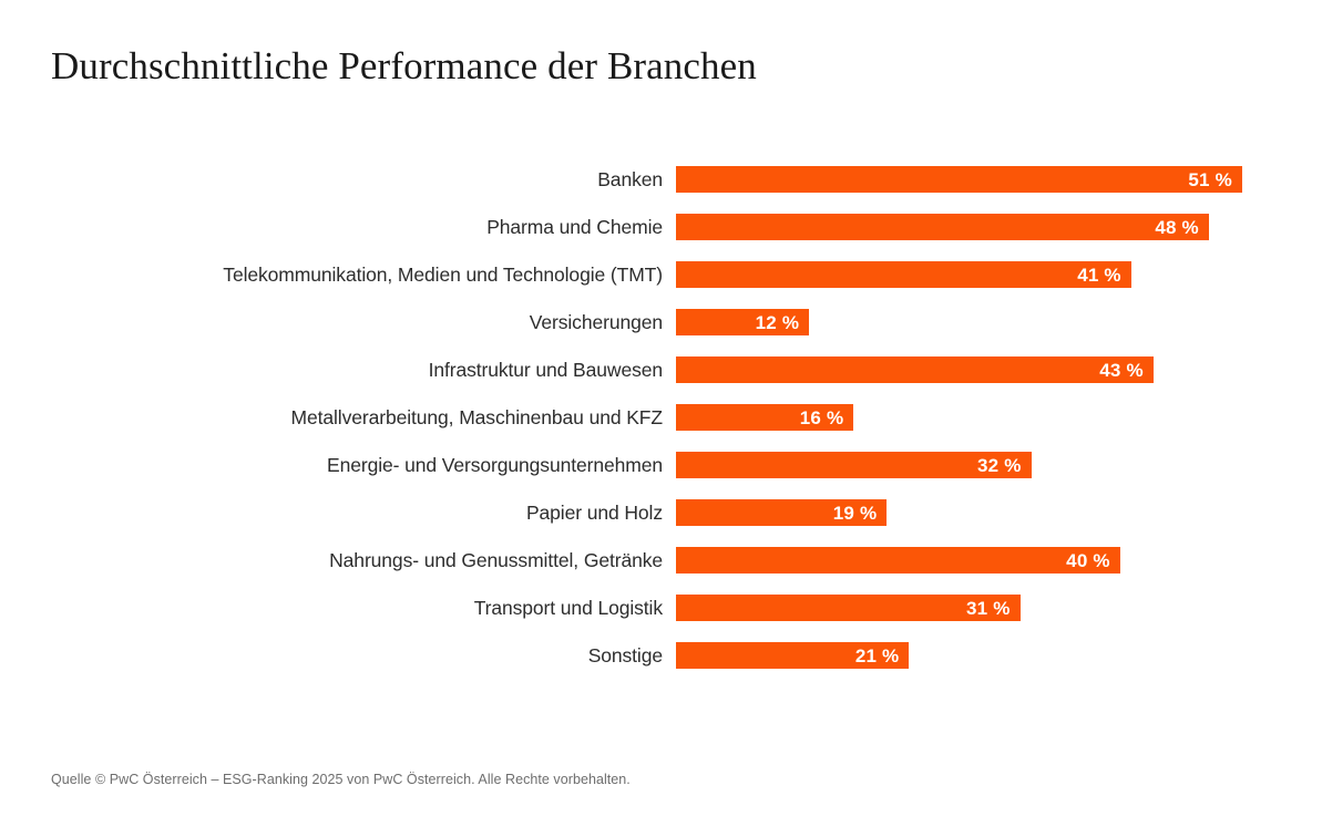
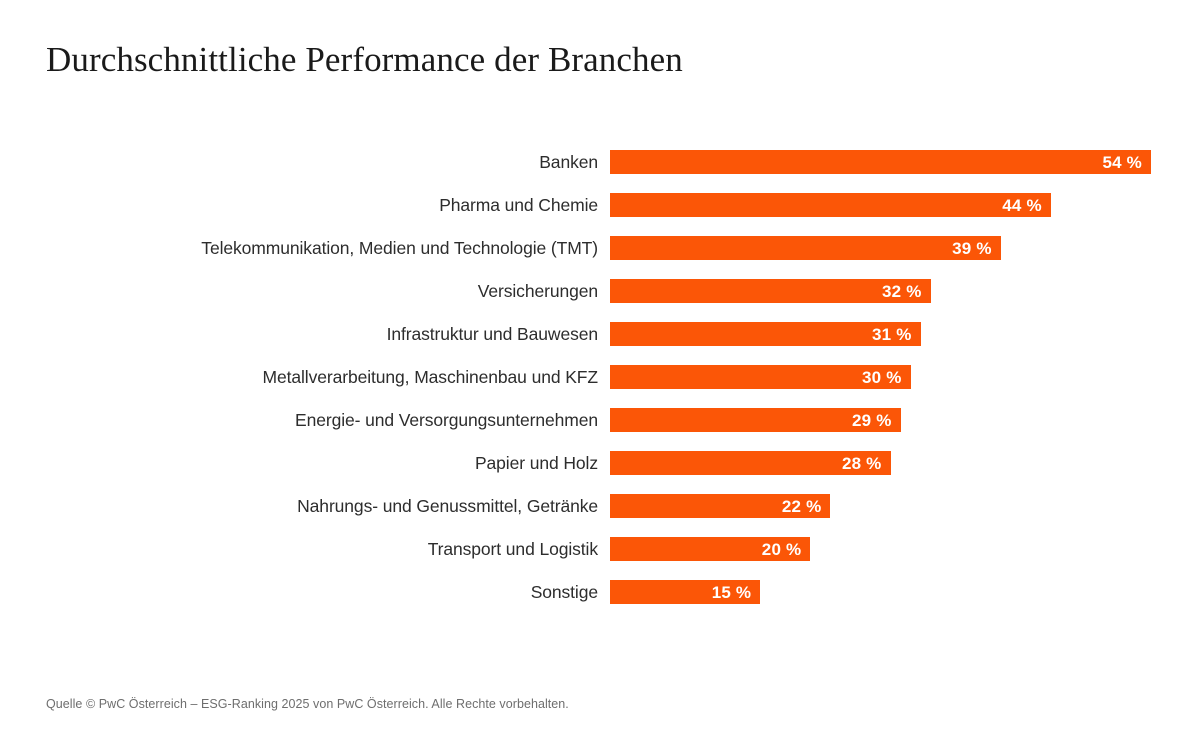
Banken: 51 -> 54
Pharma und Chemie: 48 -> 44
Telekommunikation, Medien und Technologie (TMT): 41 -> 39
Versicherungen: 12 -> 32
Infrastruktur und Bauwesen: 43 -> 31
Metallverarbeitung, Maschinenbau und KFZ: 16 -> 30
Energie- und Versorgungsunternehmen: 32 -> 29
Papier und Holz: 19 -> 28
Nahrungs- und Genussmittel, Getränke: 40 -> 22
Transport und Logistik: 31 -> 20
Sonstige: 21 -> 15
